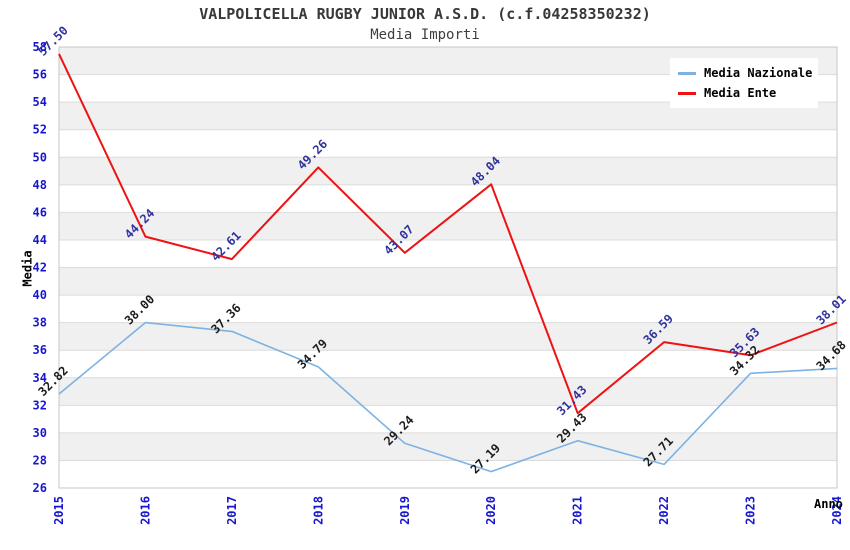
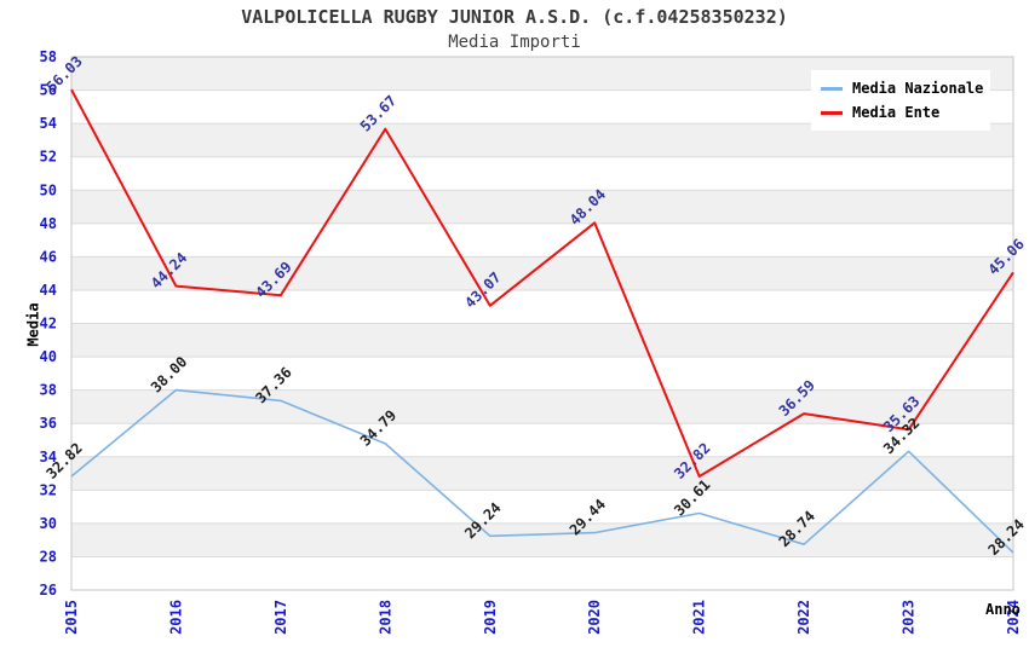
Media Ente/2015: 57.50 -> 56.03
Media Ente/2017: 42.61 -> 43.69
Media Ente/2018: 49.26 -> 53.67
Media Nazionale/2020: 27.19 -> 29.44
Media Nazionale/2021: 29.43 -> 30.61
Media Ente/2021: 31.43 -> 32.82
Media Nazionale/2022: 27.71 -> 28.74
Media Nazionale/2024: 34.68 -> 28.24
Media Ente/2024: 38.01 -> 45.06
